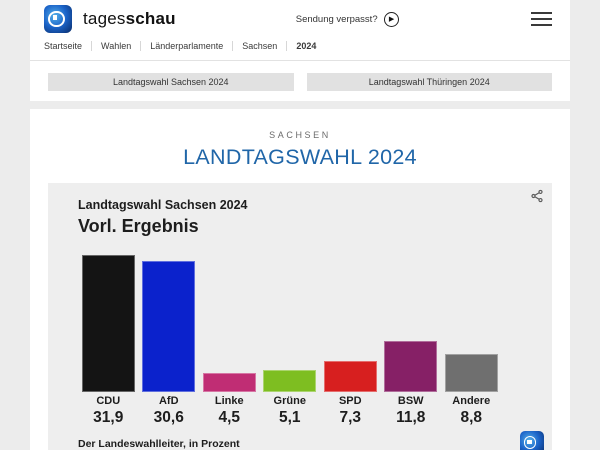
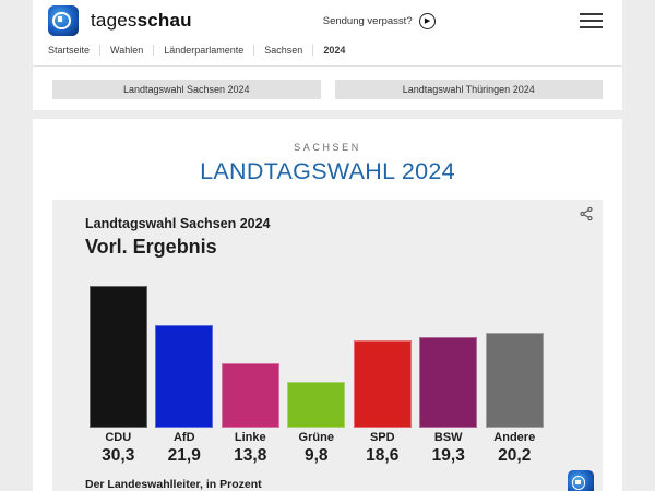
CDU: 31,9 -> 30,3
AfD: 30,6 -> 21,9
Linke: 4,5 -> 13,8
Grüne: 5,1 -> 9,8
SPD: 7,3 -> 18,6
BSW: 11,8 -> 19,3
Andere: 8,8 -> 20,2
